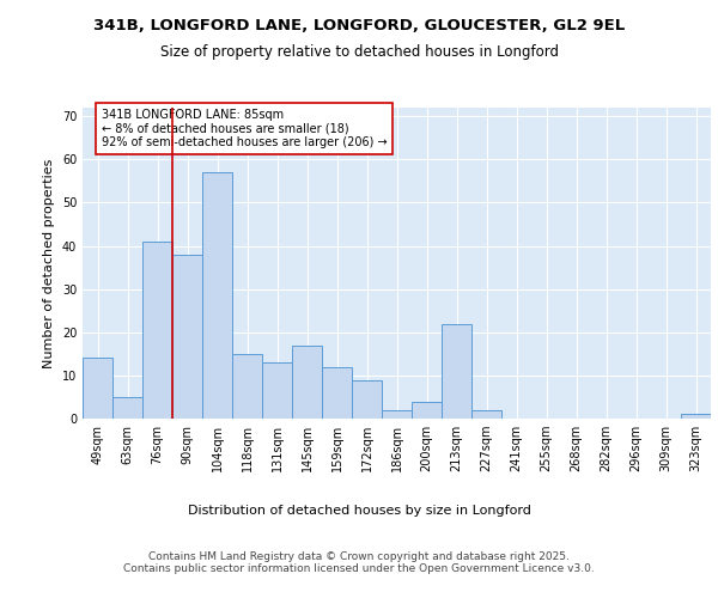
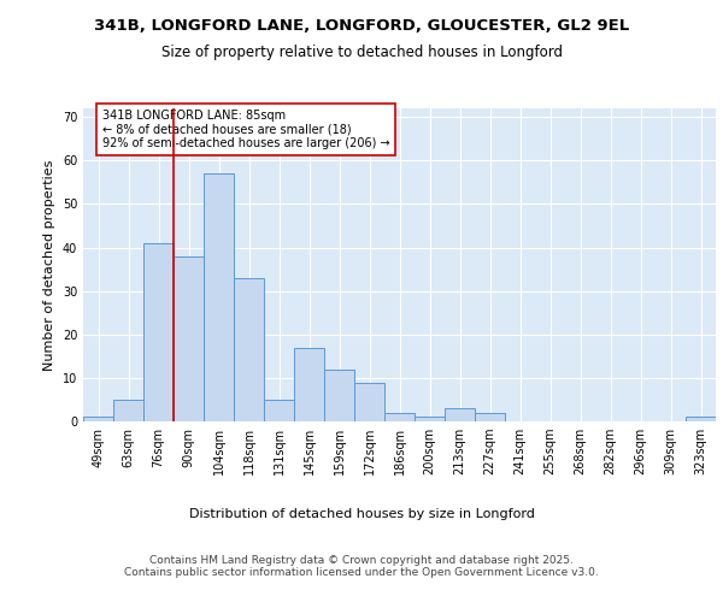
49sqm: 14 -> 1
118sqm: 15 -> 33
131sqm: 13 -> 5
200sqm: 4 -> 1
213sqm: 22 -> 3
